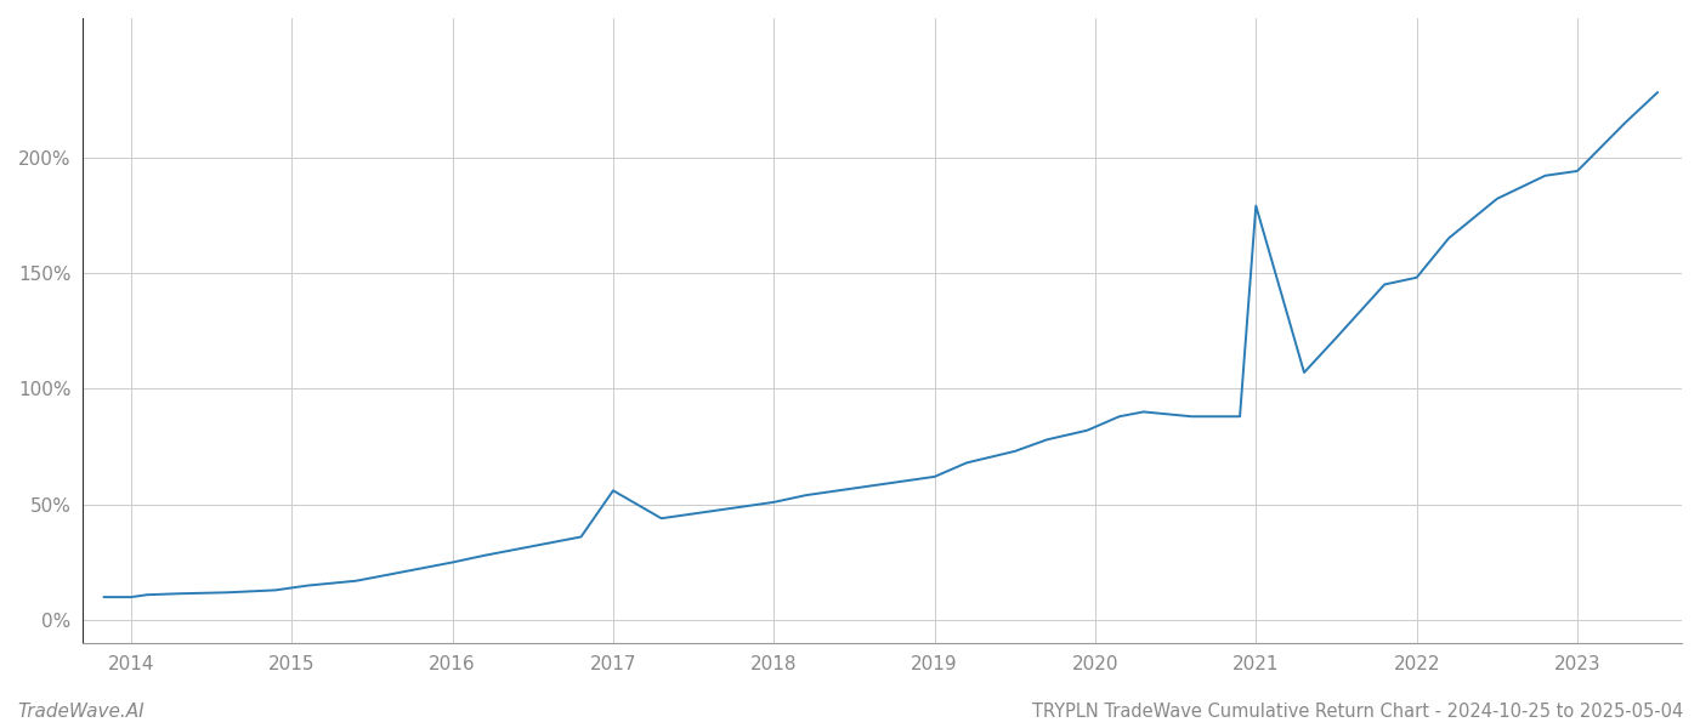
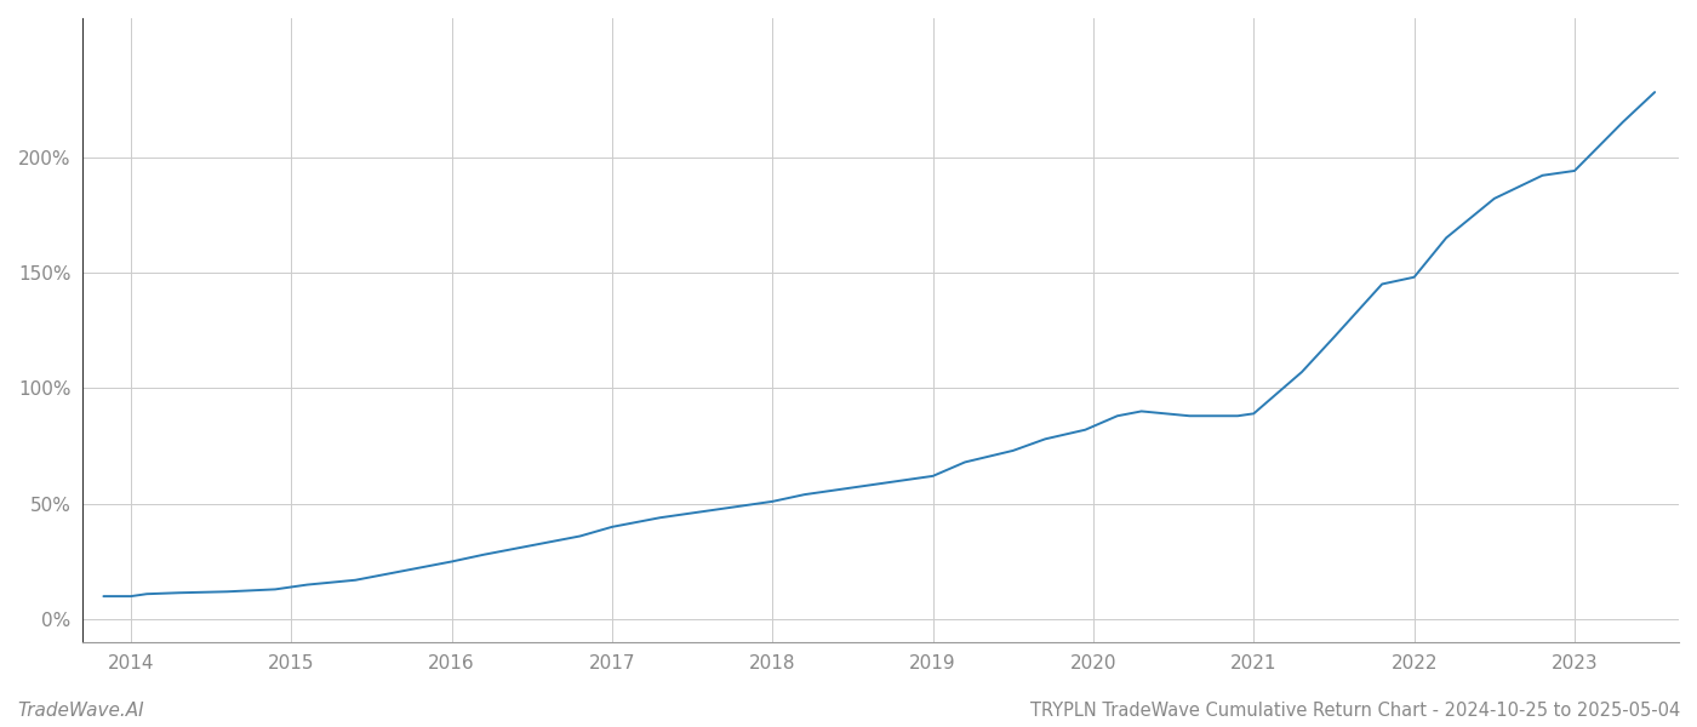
2017: 56% -> 40%
2021: 179% -> 89%
